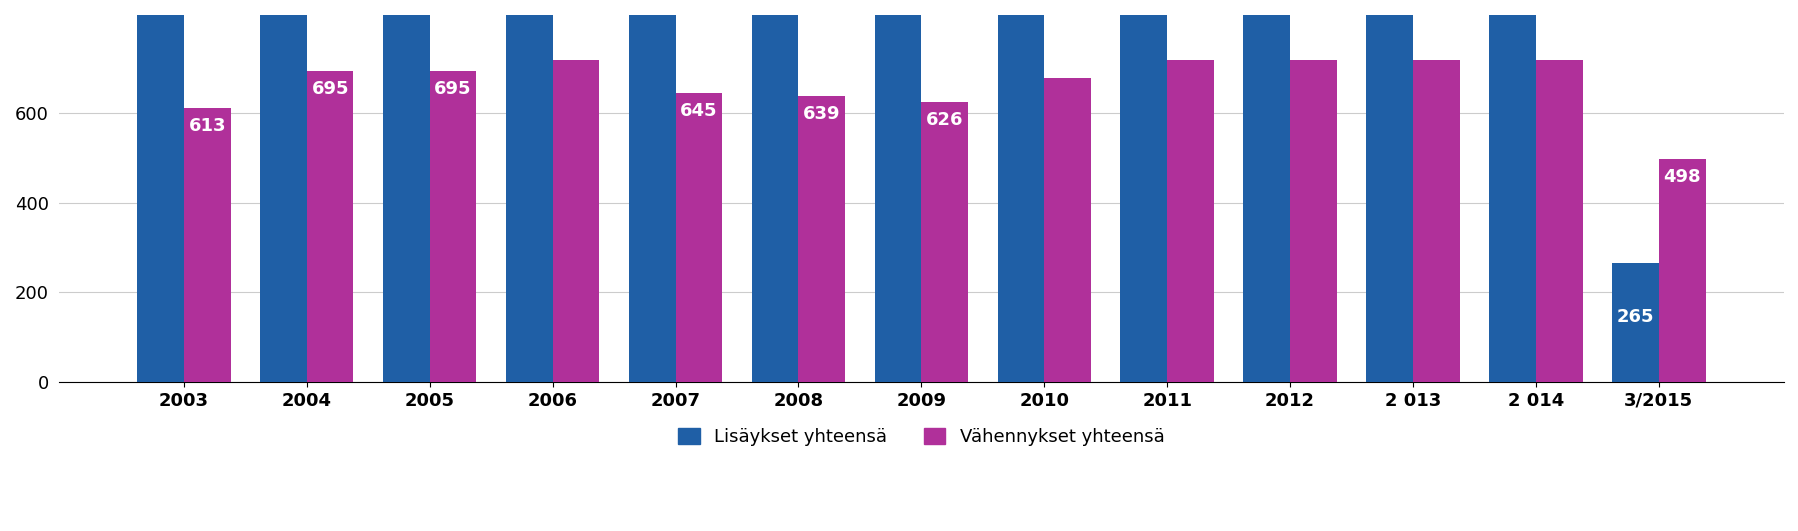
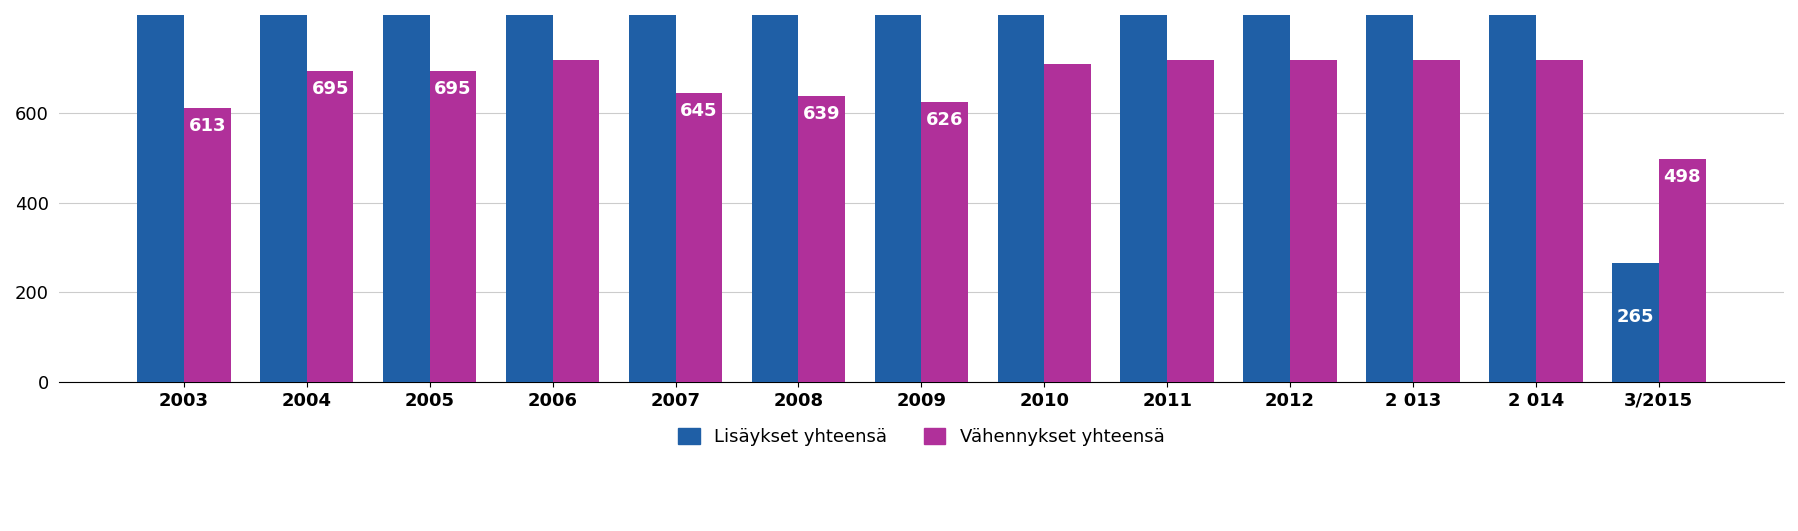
Vähennykset yhteensä/2010: 680 -> 710
